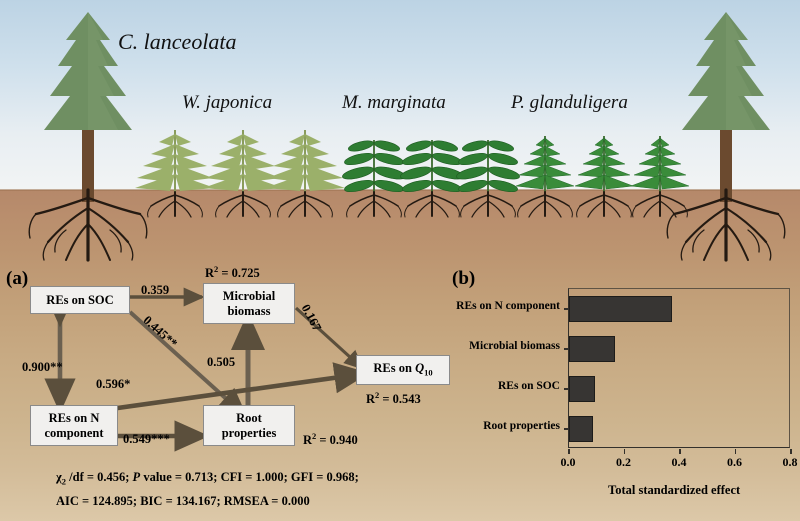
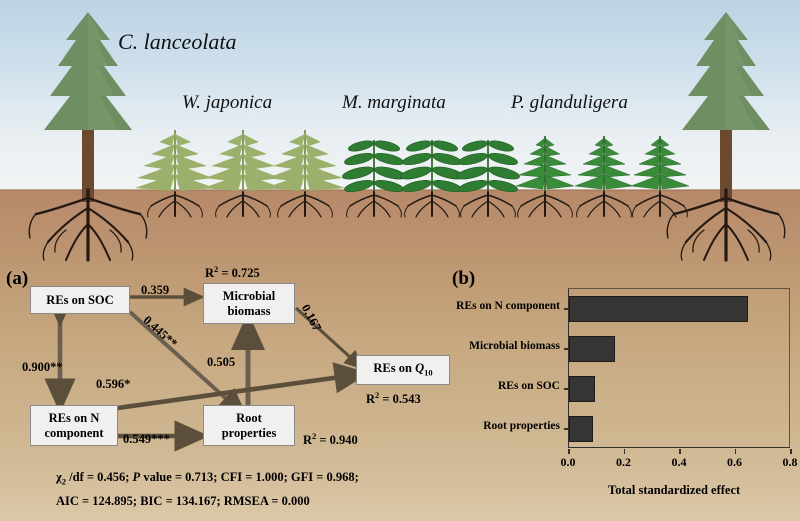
REs on N component: 0.37 -> 0.65
